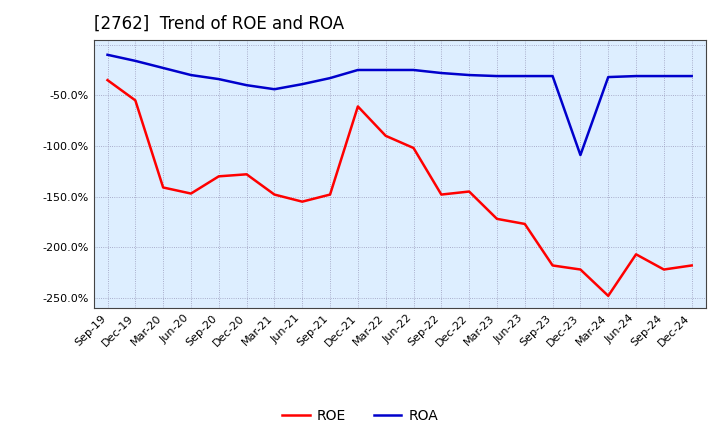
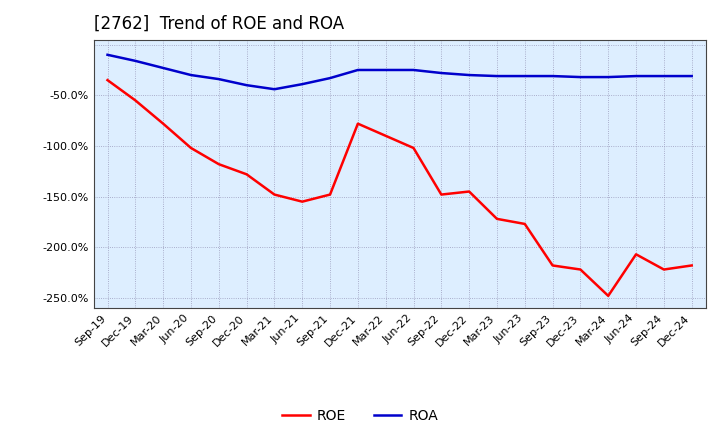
ROE/Mar-20: -141% -> -78%
ROE/Jun-20: -147% -> -102%
ROE/Sep-20: -130% -> -118%
ROE/Dec-21: -61% -> -78%
ROA/Dec-23: -109% -> -32%
